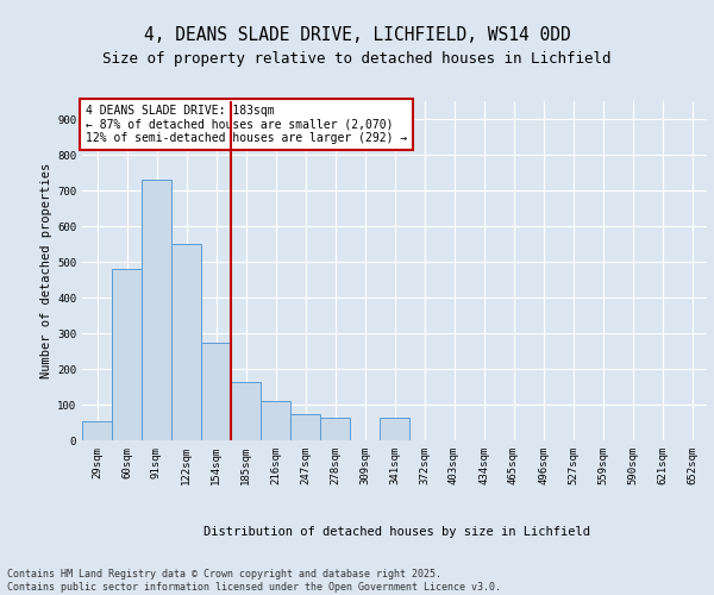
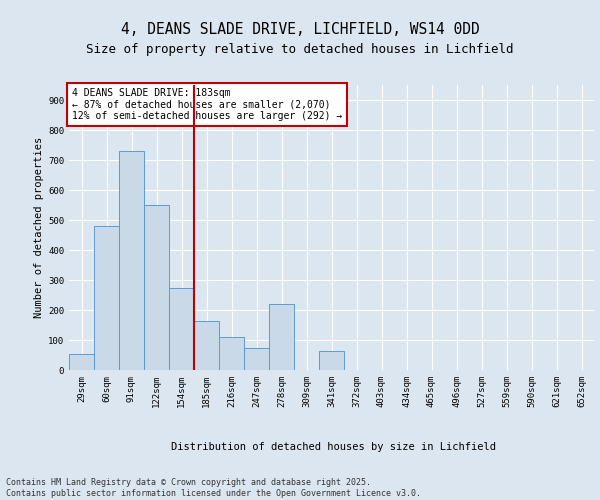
278sqm: 65 -> 220
